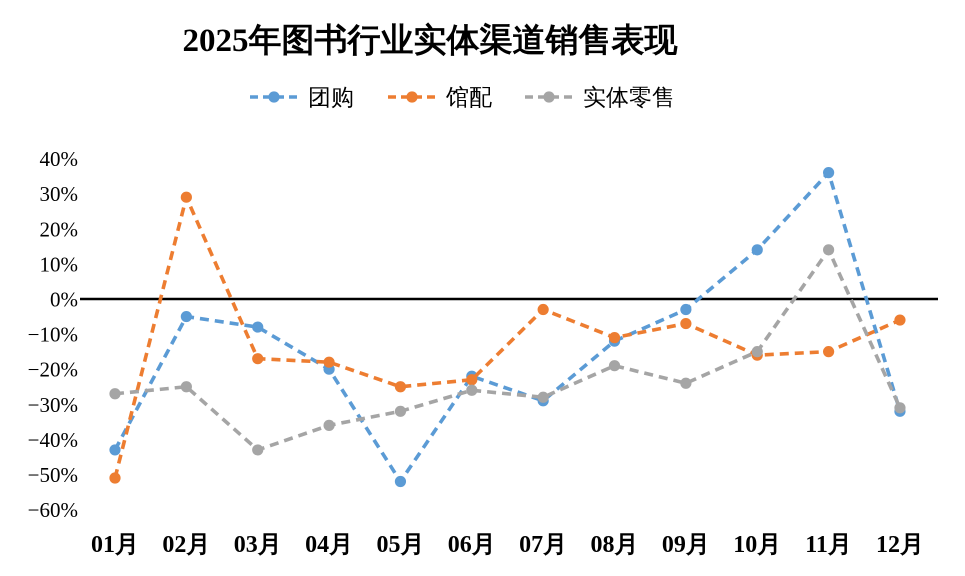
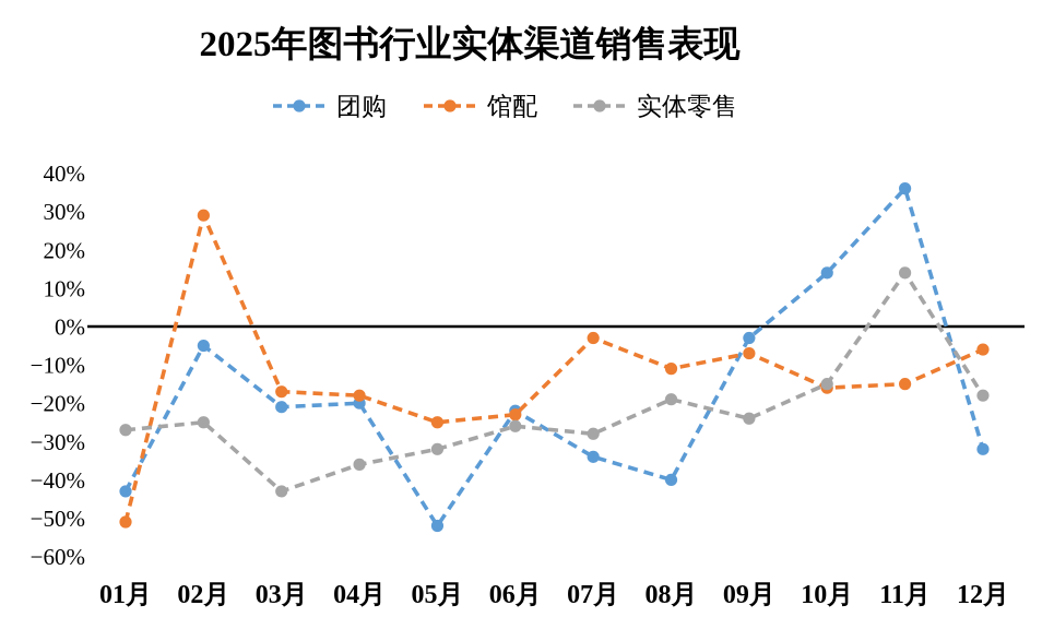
团购/03月: -8% -> -21%
团购/07月: -29% -> -34%
团购/08月: -12% -> -40%
实体零售/12月: -31% -> -18%
